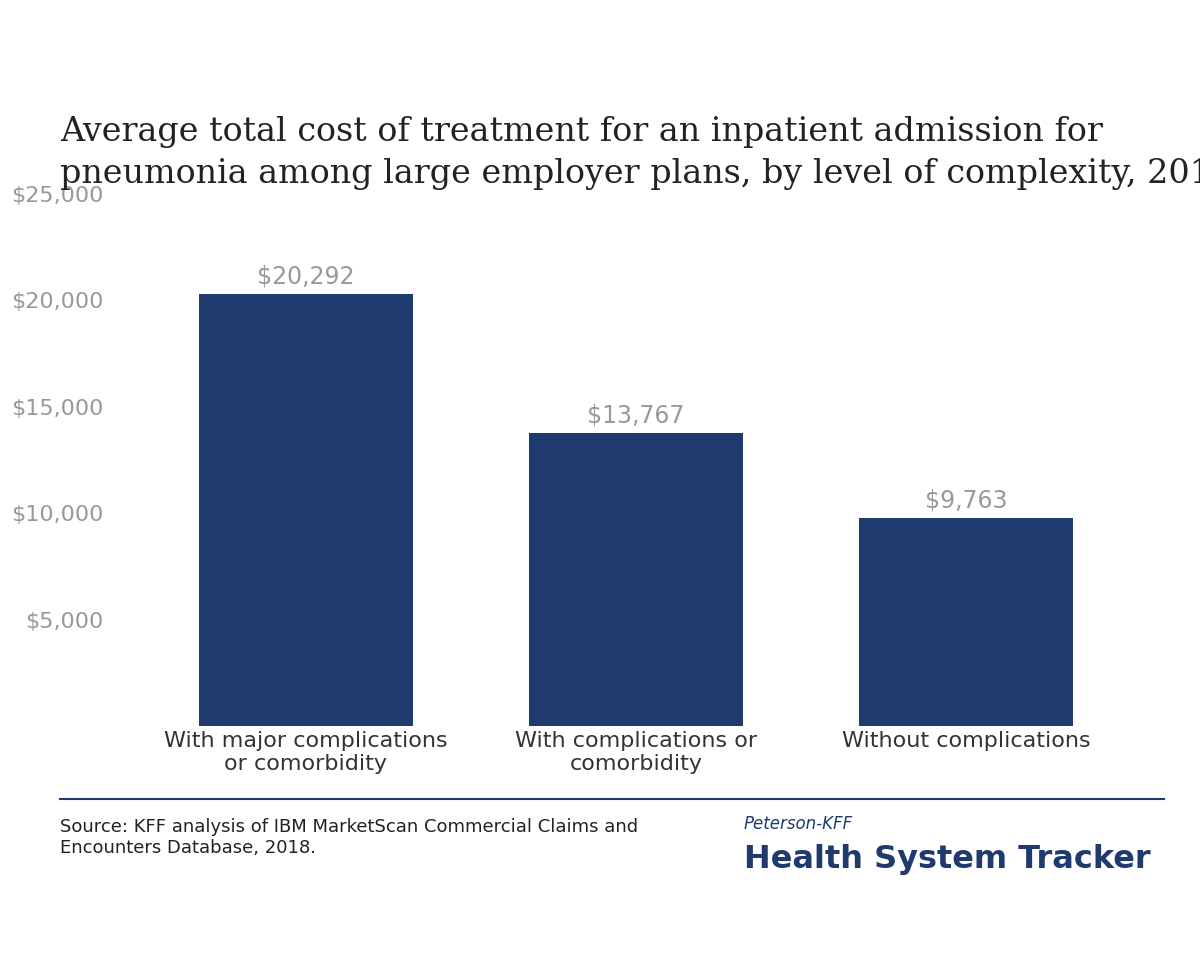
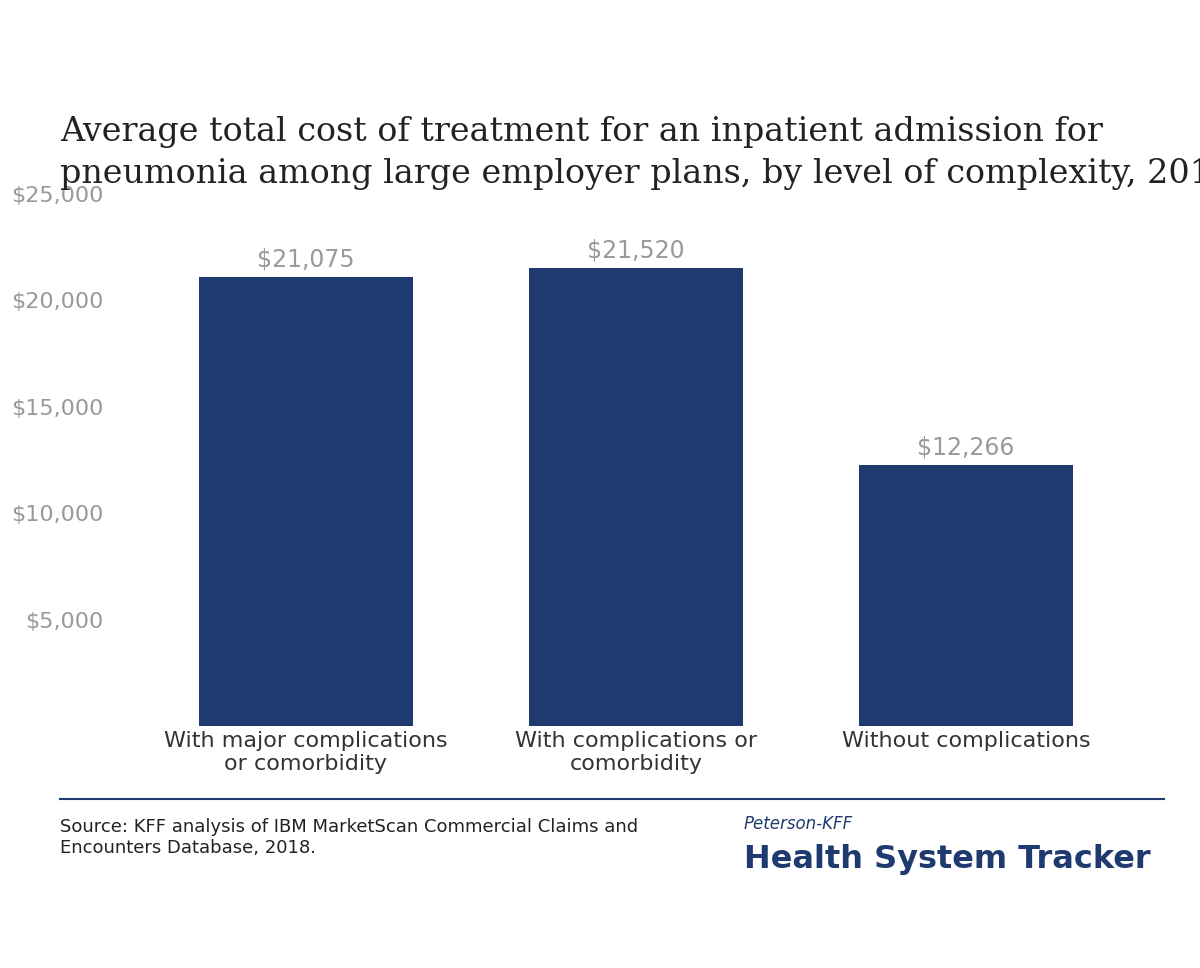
With major complications or comorbidity: $20,292 -> $21,075
With complications or comorbidity: $13,767 -> $21,520
Without complications: $9,763 -> $12,266
